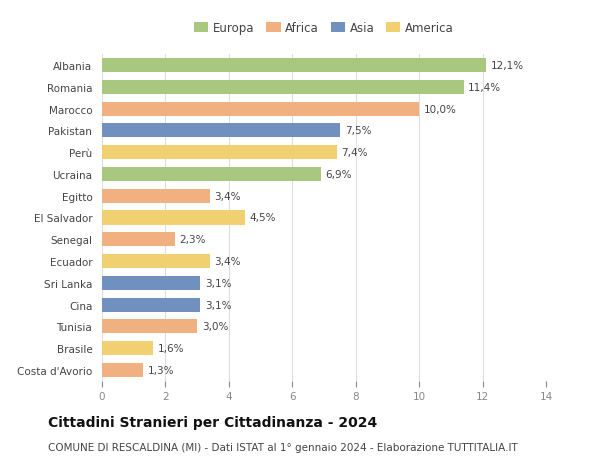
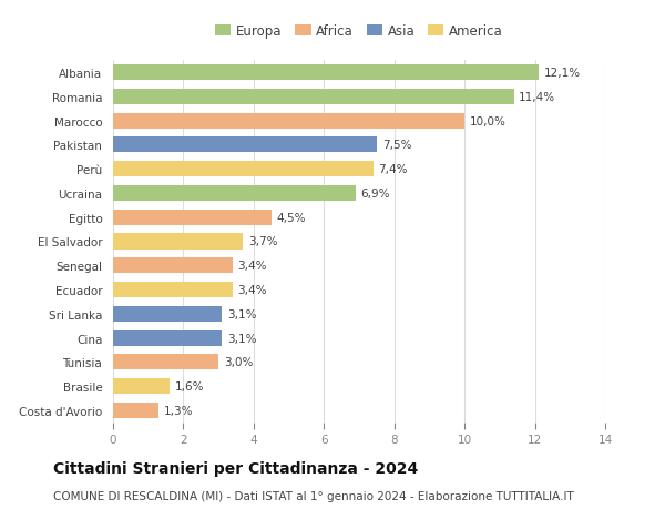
Egitto: 3,4% -> 4,5%
El Salvador: 4,5% -> 3,7%
Senegal: 2,3% -> 3,4%
